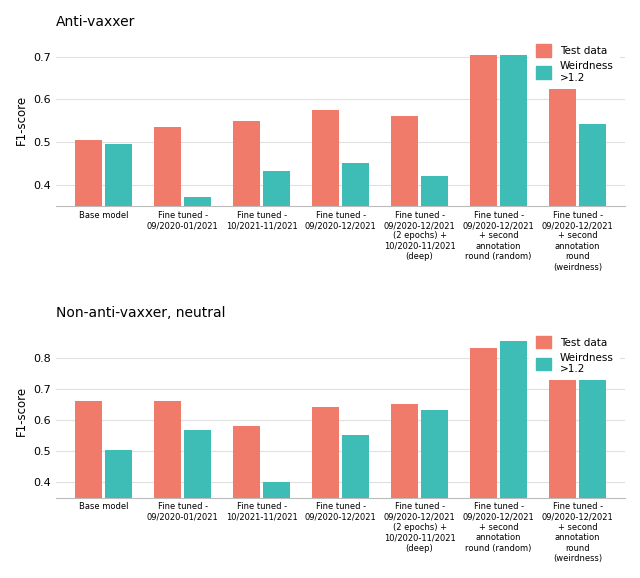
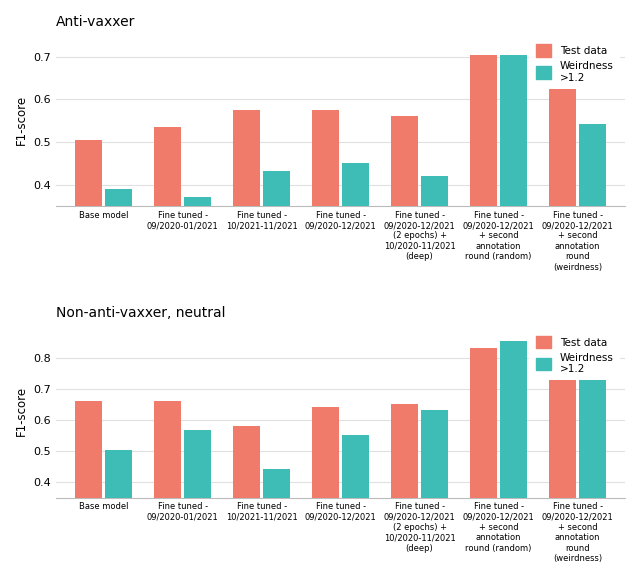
Anti-vaxxer/Weirdness >1.2/Base model: 0.495 -> 0.390
Anti-vaxxer/Test data/Fine tuned - 10/2021-11/2021: 0.550 -> 0.575
Non-anti-vaxxer, neutral/Weirdness >1.2/Fine tuned - 10/2021-11/2021: 0.400 -> 0.442
